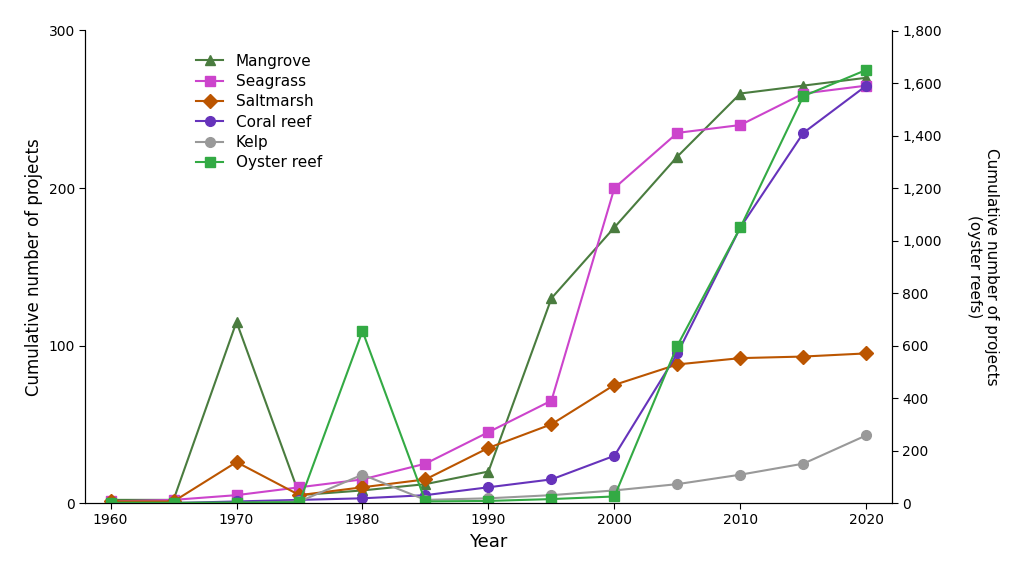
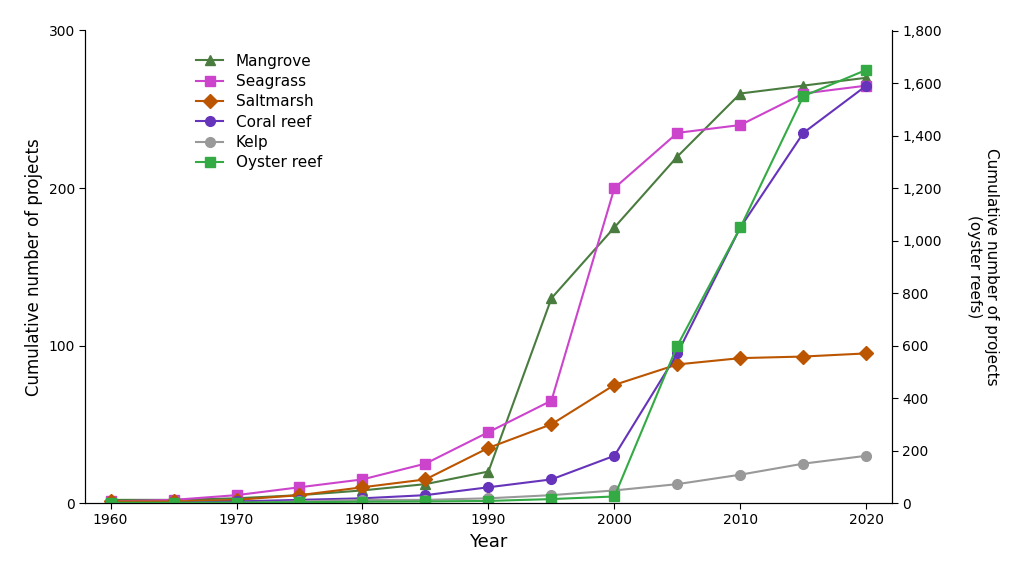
Mangrove/1970: 115 -> 3
Saltmarsh/1970: 26 -> 2
Kelp/1980: 18 -> 2
Oyster reef/1980: 655 -> 5
Kelp/2020: 43 -> 30
